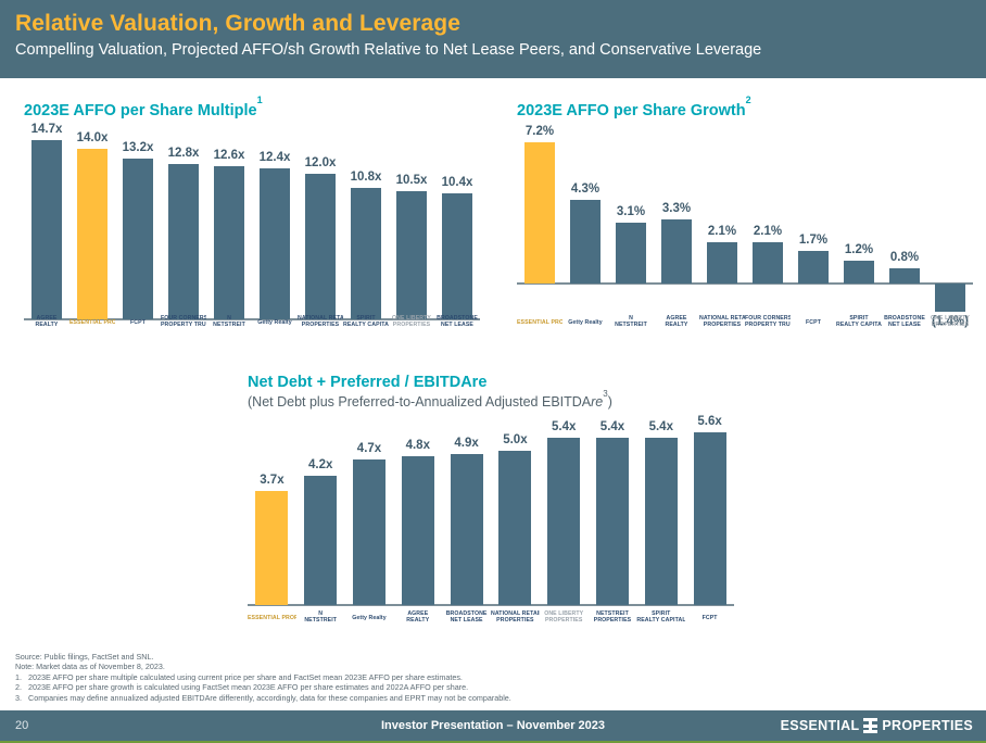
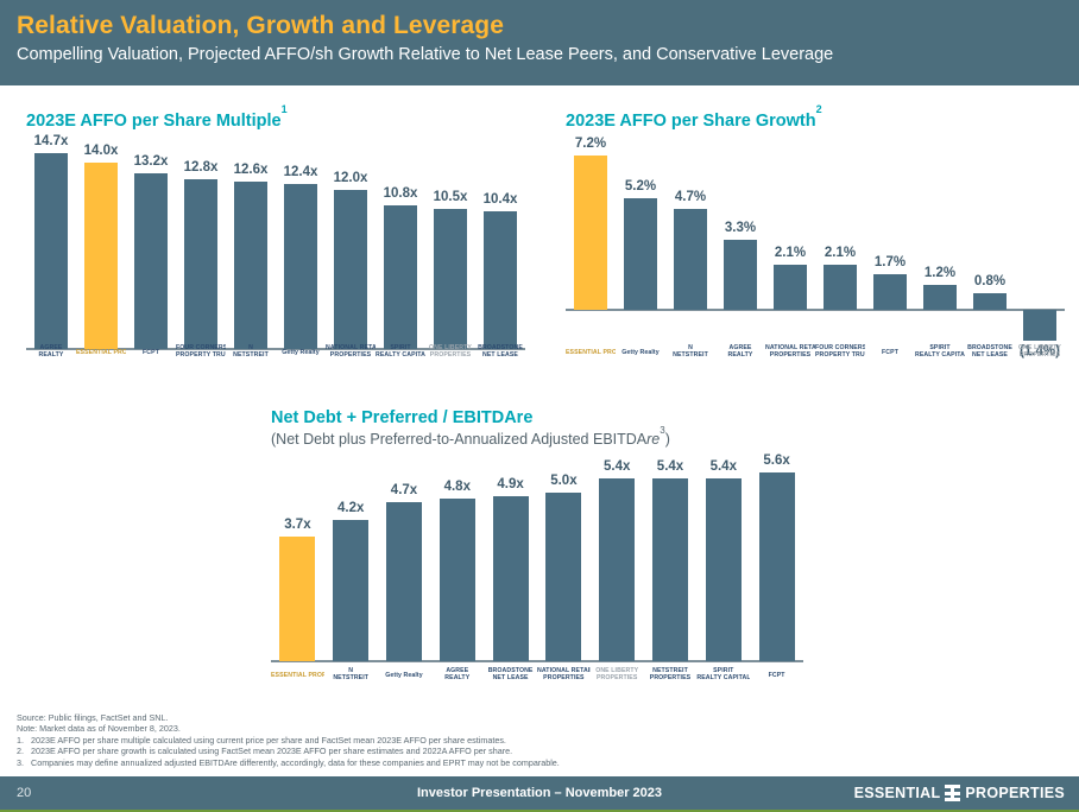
2023E AFFO per Share Growth/Getty Realty: 4.3% -> 5.2%
2023E AFFO per Share Growth/NETSTREIT: 3.1% -> 4.7%
